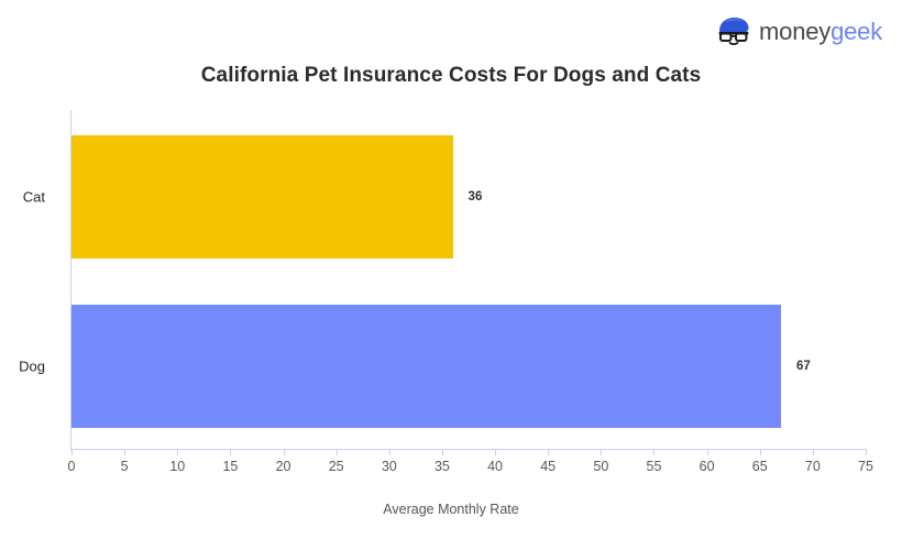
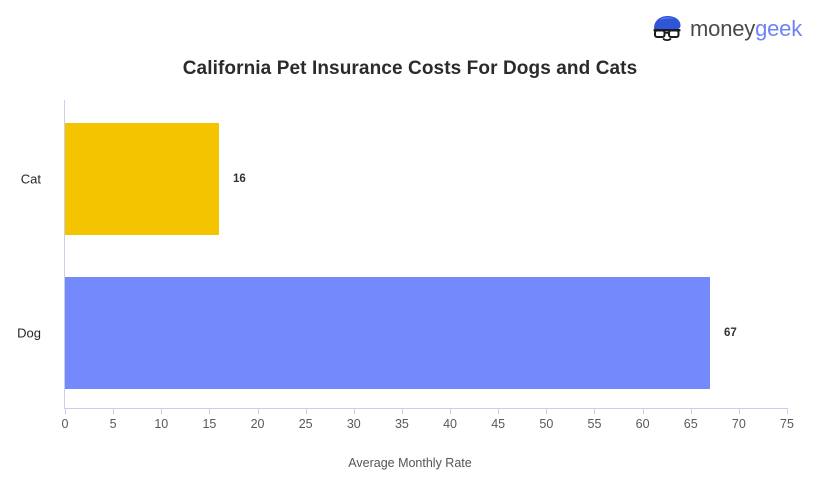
Cat: 36 -> 16
